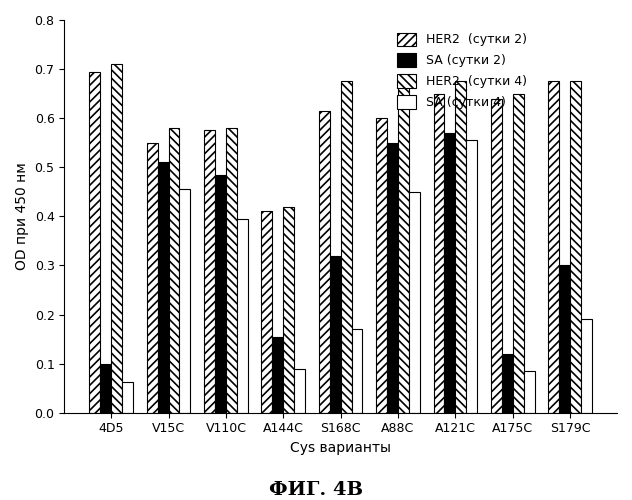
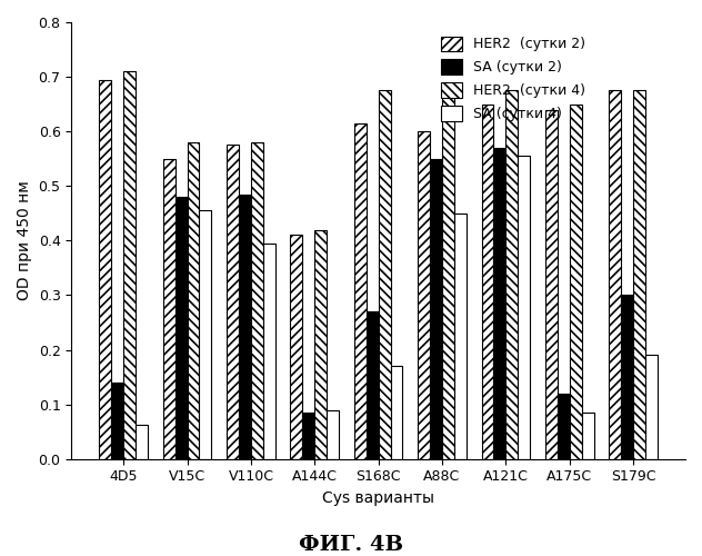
SA (сутки 2)/4D5: 0.100 -> 0.140
SA (сутки 2)/V15C: 0.510 -> 0.480
SA (сутки 2)/A144C: 0.155 -> 0.085
SA (сутки 2)/S168C: 0.320 -> 0.270
